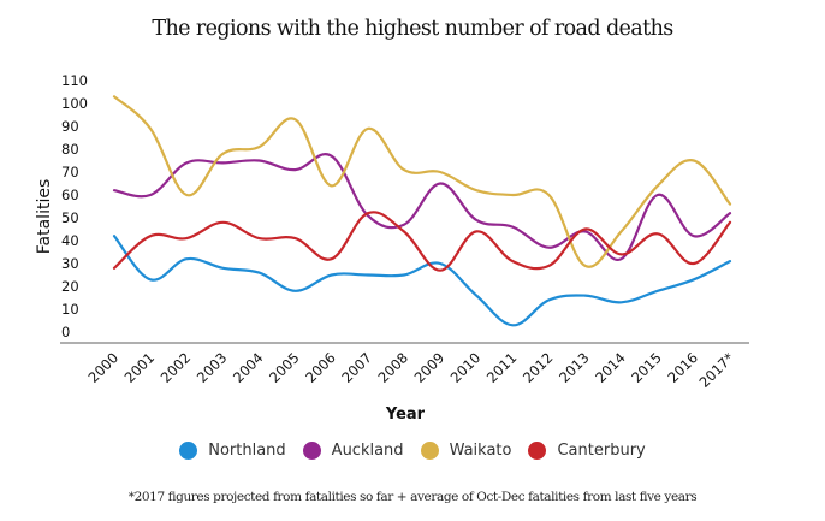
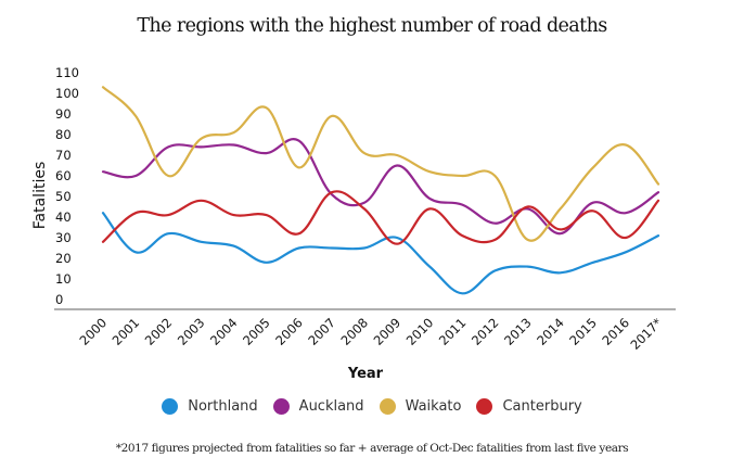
Auckland/2015: 60 -> 47
